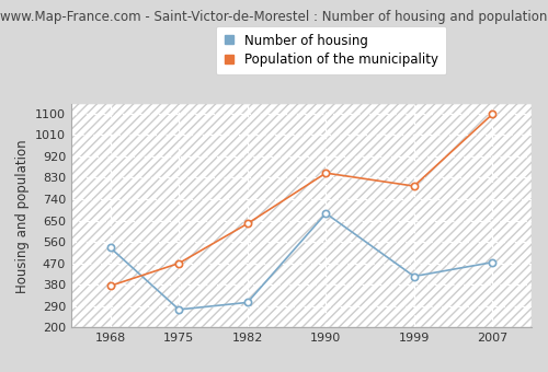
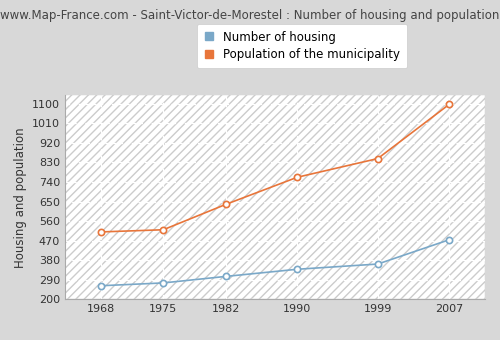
Number of housing/1968: 535 -> 262
Population of the municipality/1968: 375 -> 510
Population of the municipality/1975: 470 -> 520
Number of housing/1990: 680 -> 338
Population of the municipality/1990: 850 -> 762
Number of housing/1999: 415 -> 362
Population of the municipality/1999: 795 -> 848
